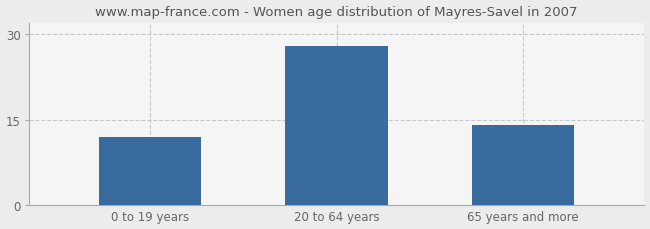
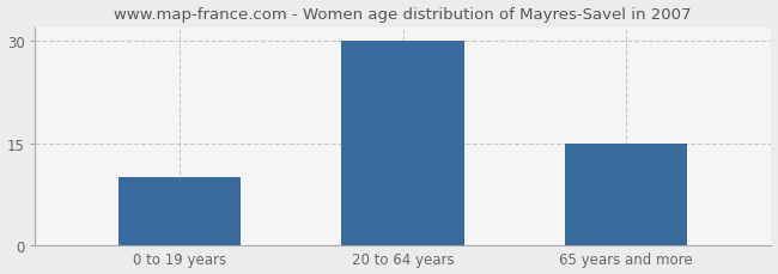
0 to 19 years: 12 -> 10
20 to 64 years: 28 -> 30
65 years and more: 14 -> 15
